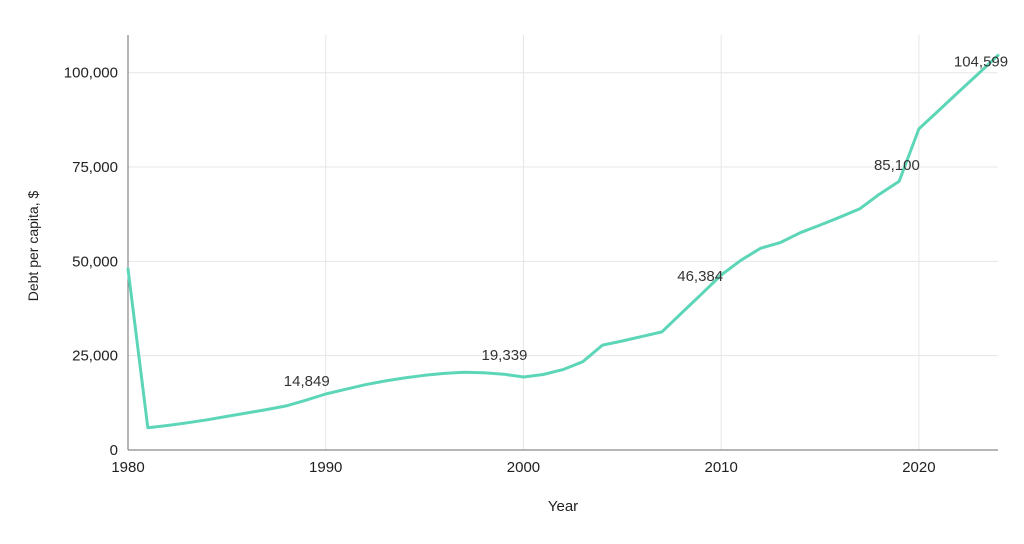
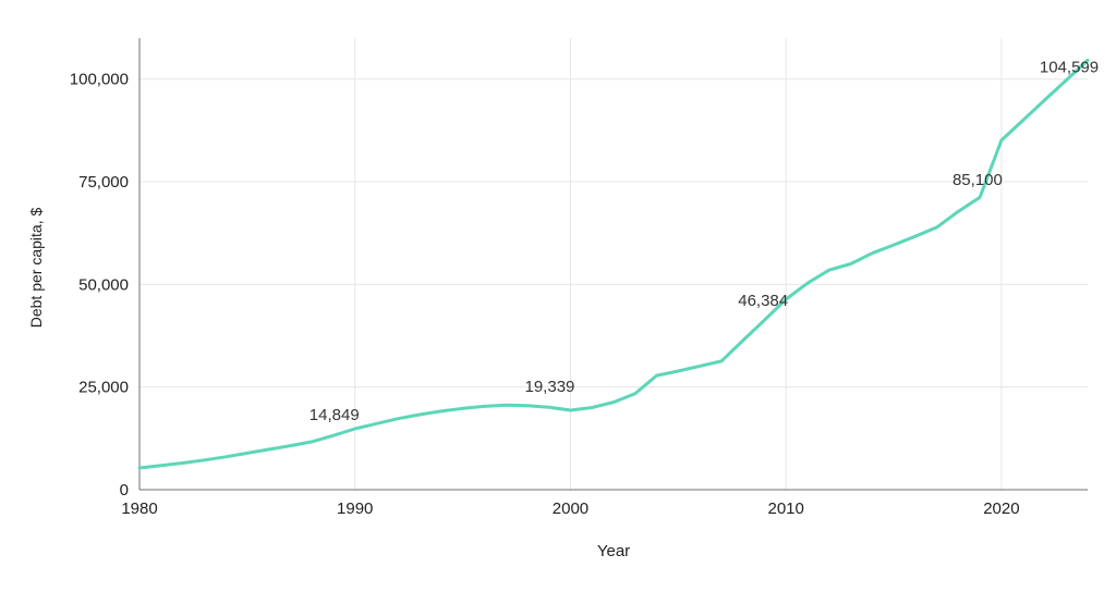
1980: 48000 -> 5000
